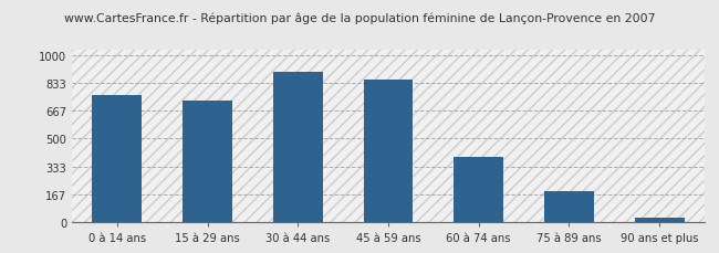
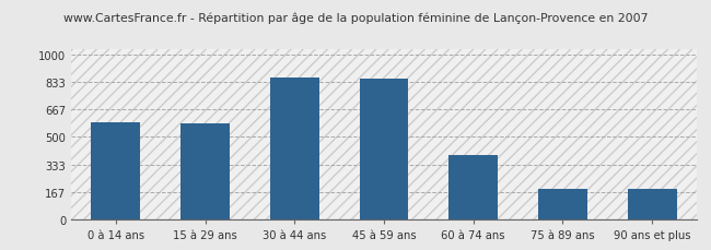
0 à 14 ans: 760 -> 590
15 à 29 ans: 730 -> 580
30 à 44 ans: 900 -> 860
90 ans et plus: 30 -> 190
